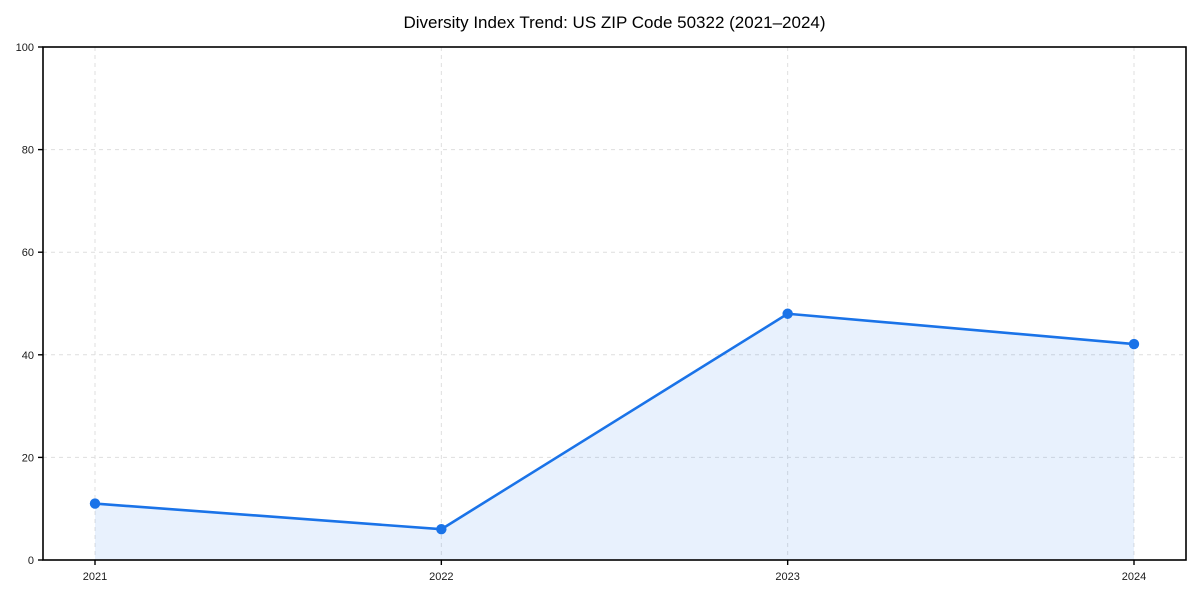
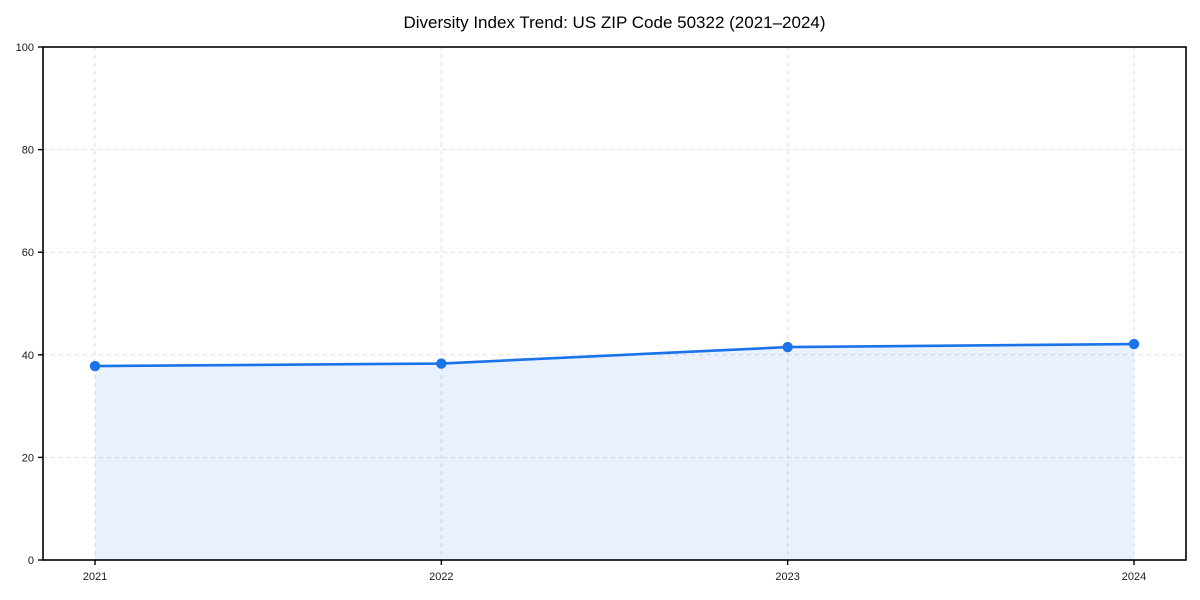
2021: 11 -> 38
2022: 6 -> 38
2023: 48 -> 42
